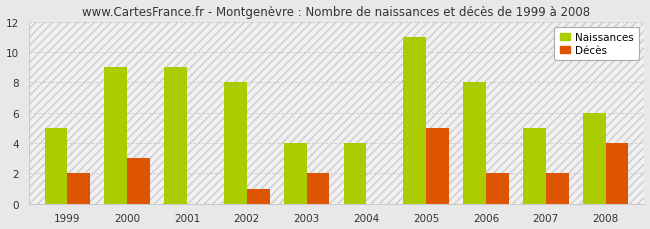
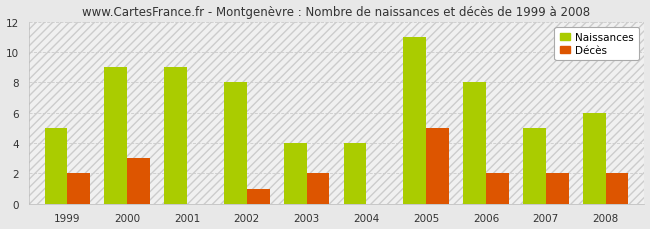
Décès/2008: 4 -> 2
